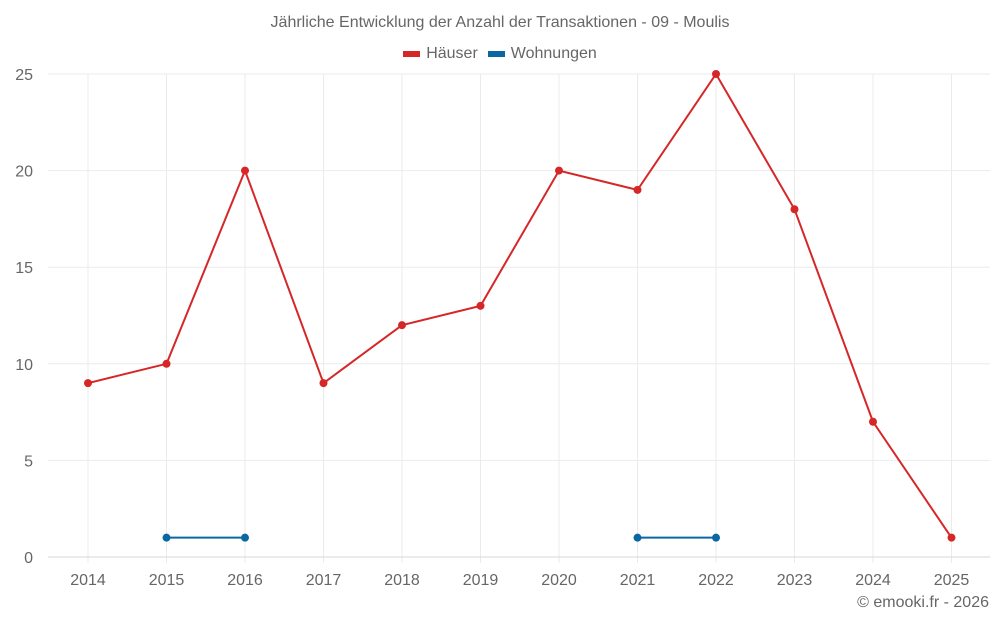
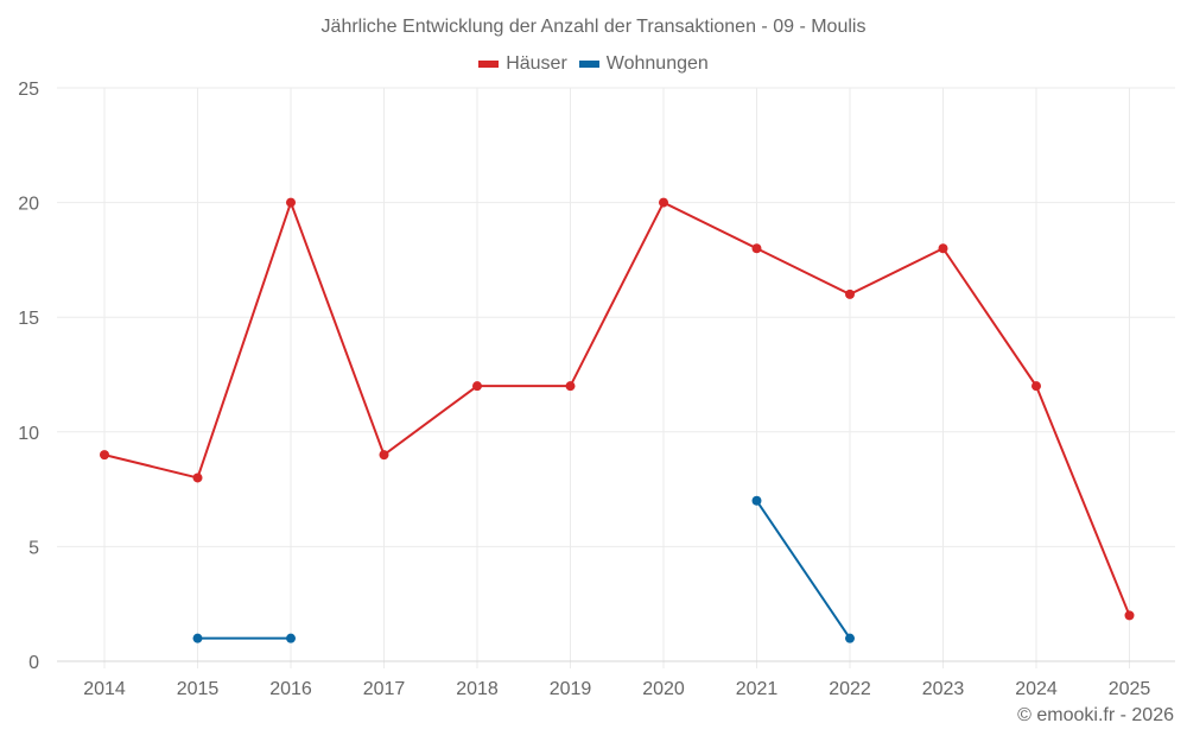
Häuser/2015: 10 -> 8
Häuser/2019: 13 -> 12
Häuser/2021: 19 -> 18
Wohnungen/2021: 1 -> 7
Häuser/2022: 25 -> 16
Häuser/2024: 7 -> 12
Häuser/2025: 1 -> 2
